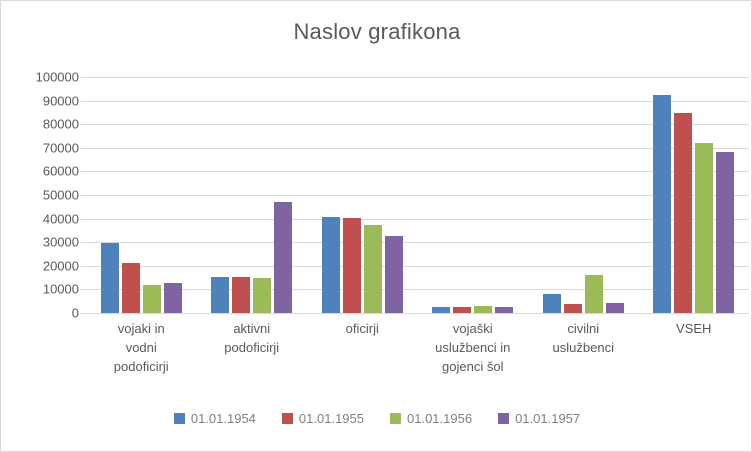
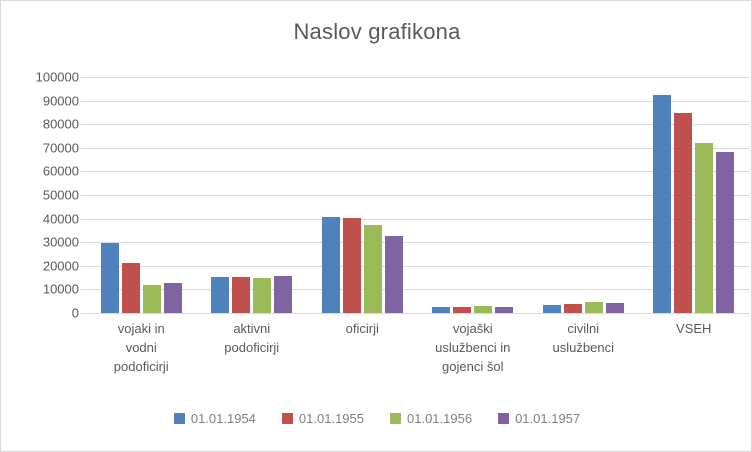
01.01.1957/aktivni podoficirji: 47000 -> 16000
01.01.1954/civilni uslužbenci: 8000 -> 4000
01.01.1956/civilni uslužbenci: 16000 -> 5000
